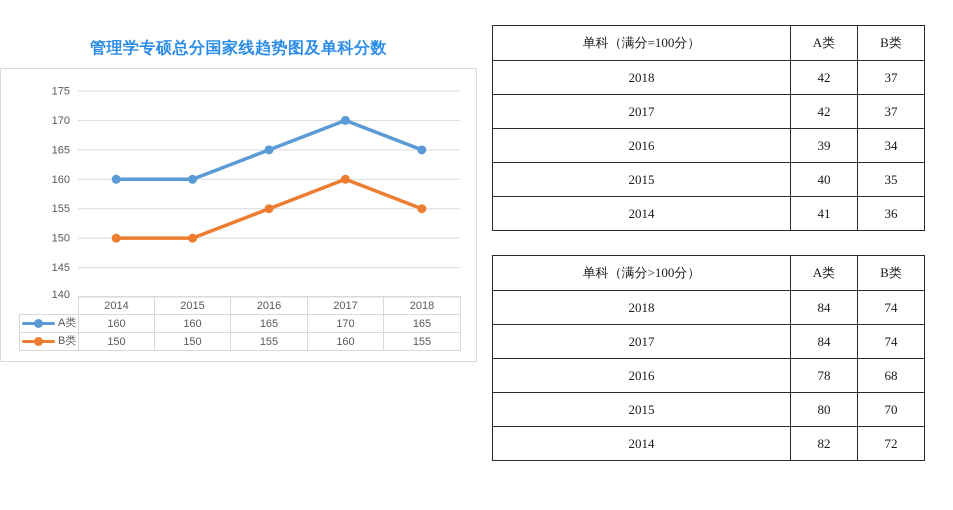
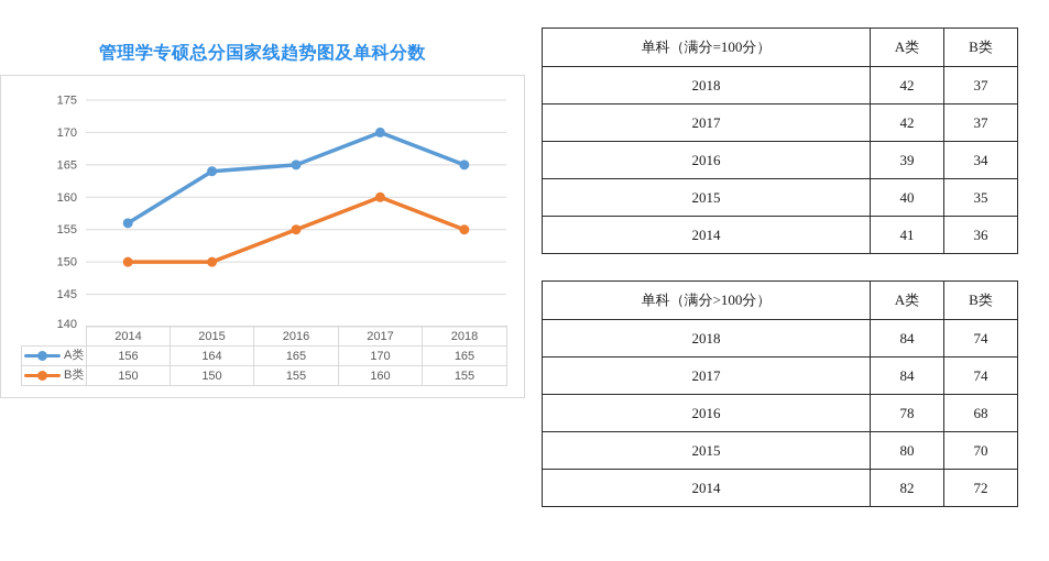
A类/2014: 160 -> 156
A类/2015: 160 -> 164
